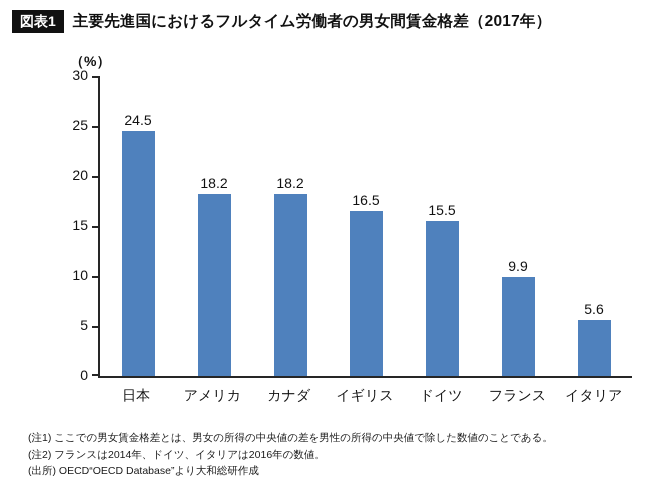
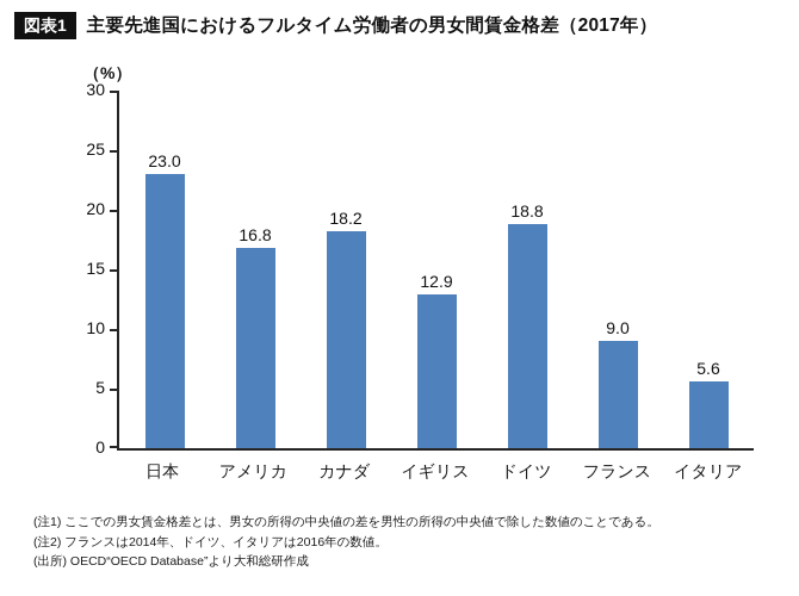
日本: 24.5 -> 23.0
アメリカ: 18.2 -> 16.8
イギリス: 16.5 -> 12.9
ドイツ: 15.5 -> 18.8
フランス: 9.9 -> 9.0
